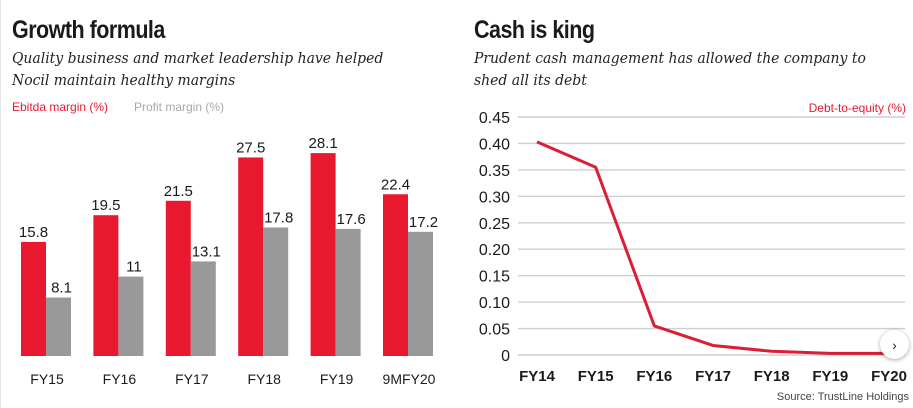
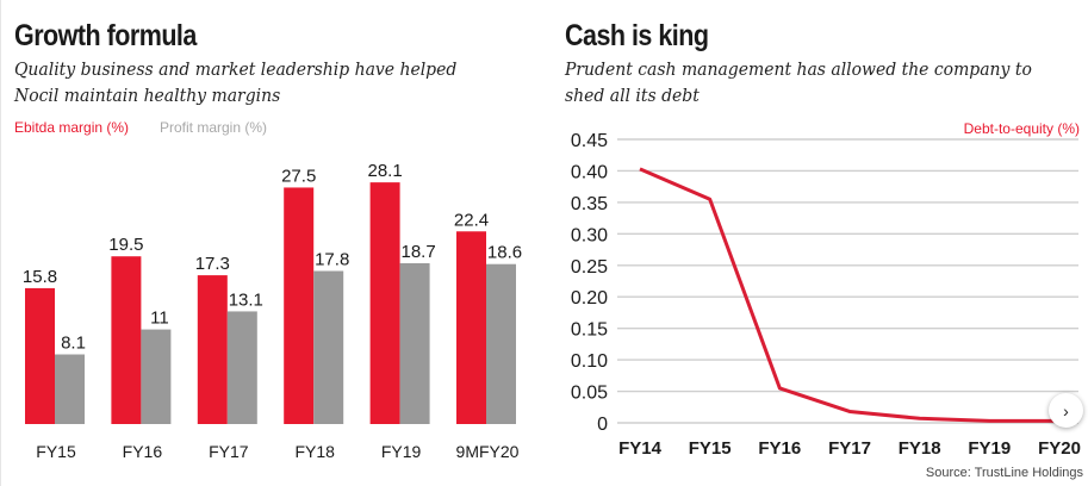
Growth formula/Ebitda margin (%)/FY17: 21.5 -> 17.3
Growth formula/Profit margin (%)/FY19: 17.6 -> 18.7
Growth formula/Profit margin (%)/9MFY20: 17.2 -> 18.6
